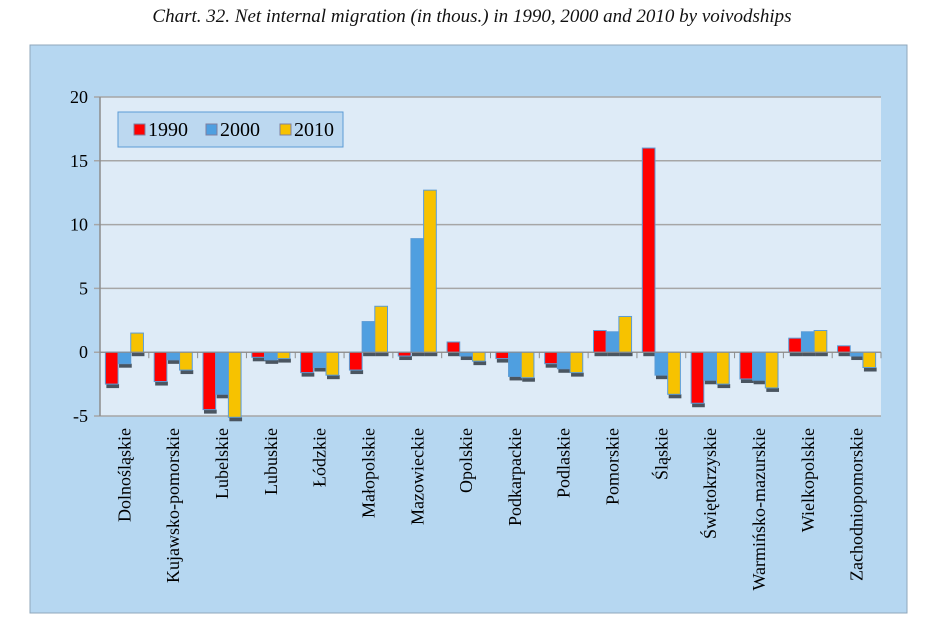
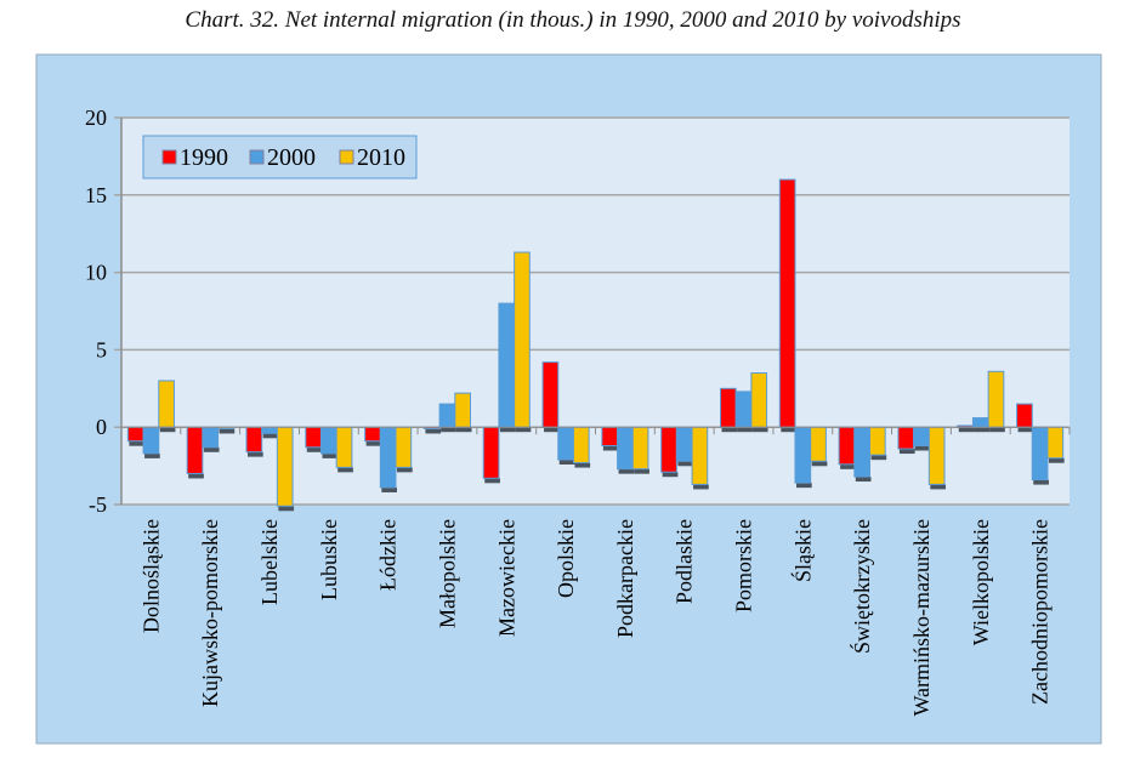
1990/Dolnośląskie: -2.5 -> -0.9
2000/Dolnośląskie: -0.9 -> -1.7
2010/Dolnośląskie: 1.5 -> 3.0
1990/Kujawsko-pomorskie: -2.3 -> -3.0
2000/Kujawsko-pomorskie: -0.6 -> -1.3
2010/Kujawsko-pomorskie: -1.4 -> -0.1
1990/Lubelskie: -4.5 -> -1.6
2000/Lubelskie: -3.3 -> -0.4
1990/Lubuskie: -0.4 -> -1.3
2000/Lubuskie: -0.6 -> -1.7
2010/Lubuskie: -0.5 -> -2.6
1990/Łódzkie: -1.6 -> -0.9
2000/Łódzkie: -1.2 -> -3.9
2010/Łódzkie: -1.8 -> -2.6
1990/Małopolskie: -1.4 -> -0.1
2000/Małopolskie: 2.4 -> 1.5
2010/Małopolskie: 3.6 -> 2.2
1990/Mazowieckie: -0.3 -> -3.3
2000/Mazowieckie: 8.9 -> 8.0
2010/Mazowieckie: 12.7 -> 11.3
1990/Opolskie: 0.8 -> 4.2
2000/Opolskie: -0.3 -> -2.1
2010/Opolskie: -0.7 -> -2.3
1990/Podkarpackie: -0.5 -> -1.2
2000/Podkarpackie: -1.9 -> -2.7
2010/Podkarpackie: -2.0 -> -2.7
1990/Podlaskie: -0.9 -> -2.9
2000/Podlaskie: -1.3 -> -2.2
2010/Podlaskie: -1.6 -> -3.7
1990/Pomorskie: 1.7 -> 2.5
2000/Pomorskie: 1.6 -> 2.3
2010/Pomorskie: 2.8 -> 3.5
2000/Śląskie: -1.8 -> -3.6
2010/Śląskie: -3.3 -> -2.2
1990/Świętokrzyskie: -4.0 -> -2.4
2000/Świętokrzyskie: -2.2 -> -3.2
2010/Świętokrzyskie: -2.5 -> -1.8
1990/Warmińsko-mazurskie: -2.1 -> -1.4
2000/Warmińsko-mazurskie: -2.2 -> -1.2
2010/Warmińsko-mazurskie: -2.8 -> -3.7
1990/Wielkopolskie: 1.1 -> 0.1
2000/Wielkopolskie: 1.6 -> 0.6
2010/Wielkopolskie: 1.7 -> 3.6
1990/Zachodniopomorskie: 0.5 -> 1.5
2000/Zachodniopomorskie: -0.3 -> -3.4
2010/Zachodniopomorskie: -1.2 -> -2.0
